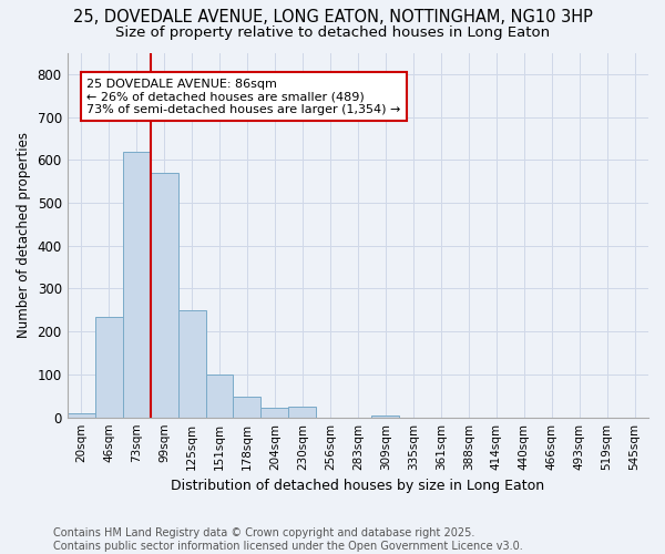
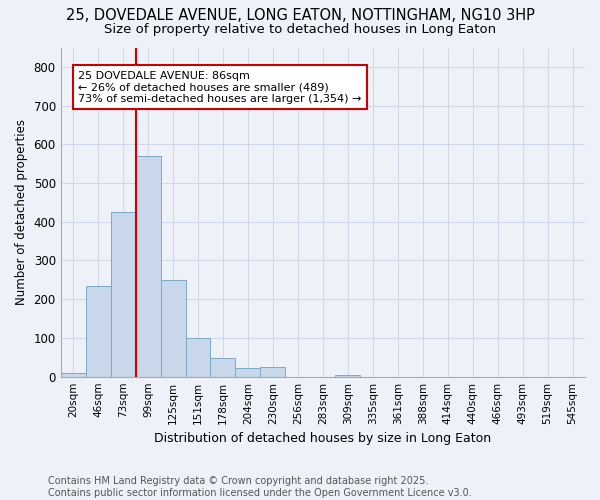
73sqm: 620 -> 425
